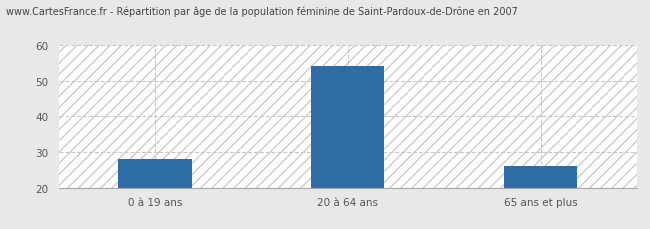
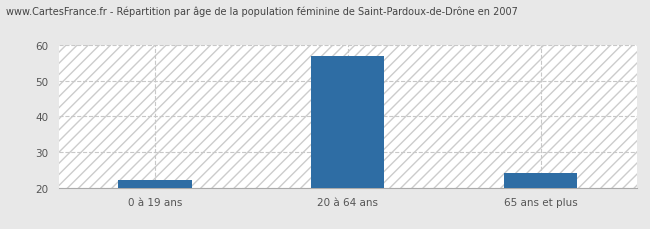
0 à 19 ans: 28 -> 22
20 à 64 ans: 54 -> 57
65 ans et plus: 26 -> 24
